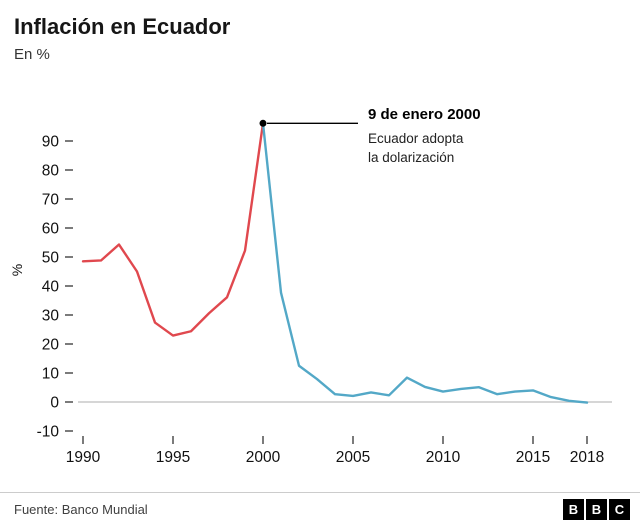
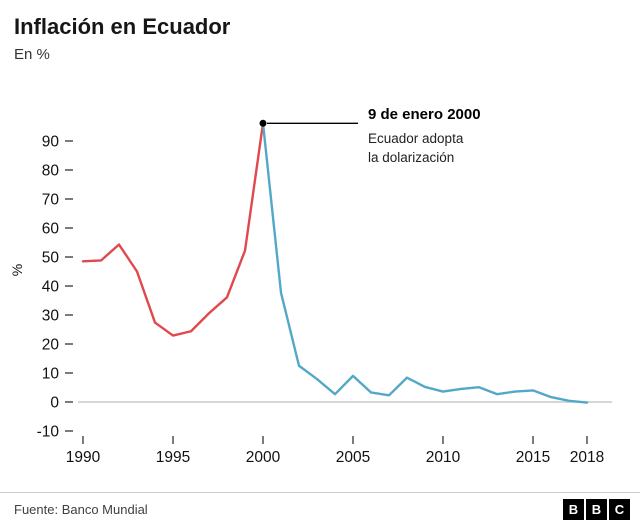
2005: 2 -> 9
